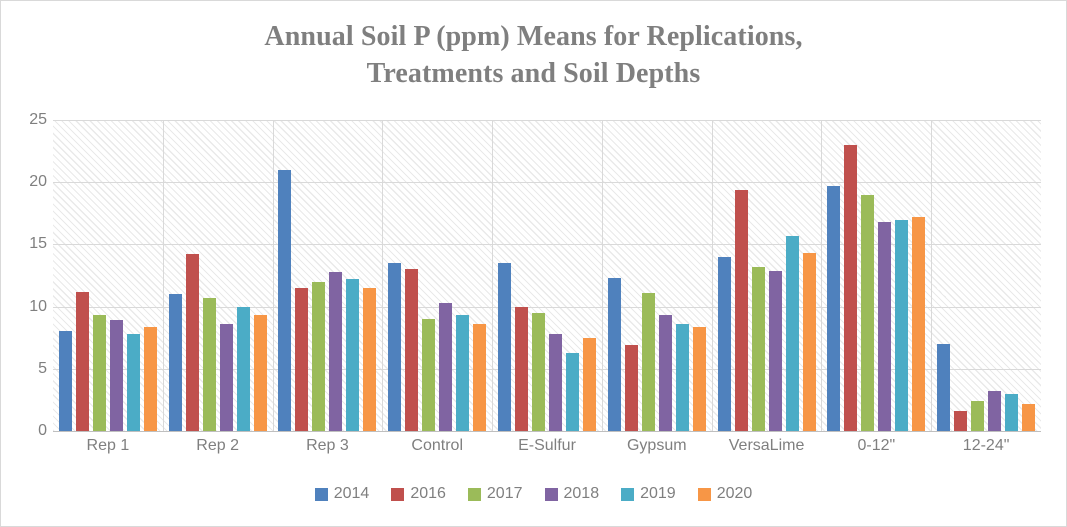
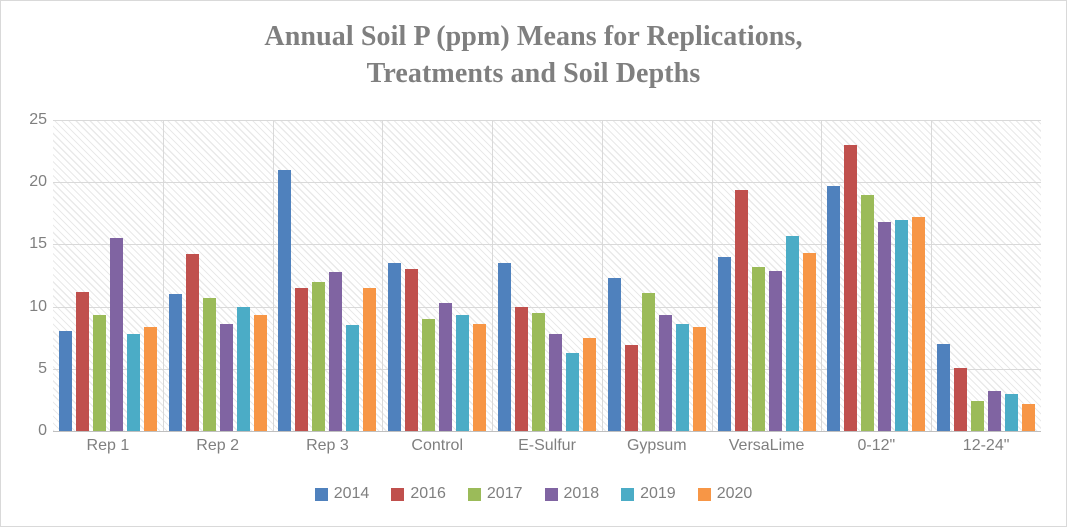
2018/Rep 1: 8.9 -> 15.5
2019/Rep 3: 12.2 -> 8.5
2016/12-24": 1.6 -> 5.1
